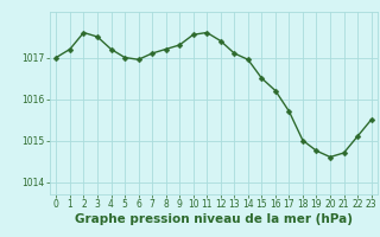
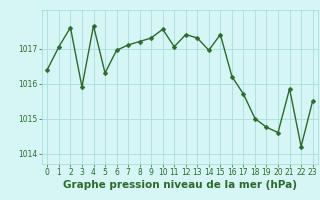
0: 1017.00 -> 1016.40
1: 1017.20 -> 1017.05
3: 1017.50 -> 1015.90
4: 1017.20 -> 1017.65
5: 1017.00 -> 1016.30
11: 1017.60 -> 1017.05
13: 1017.10 -> 1017.30
15: 1016.50 -> 1017.40
21: 1014.70 -> 1015.85
22: 1015.10 -> 1014.20
